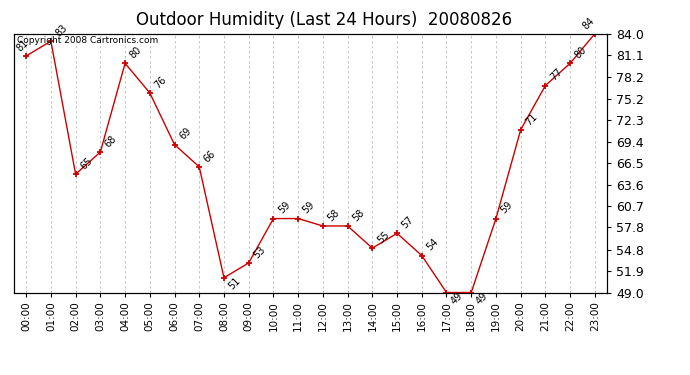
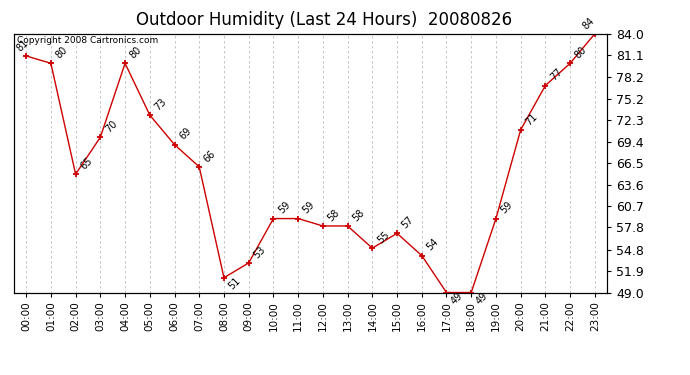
01:00: 83 -> 80
03:00: 68 -> 70
05:00: 76 -> 73
